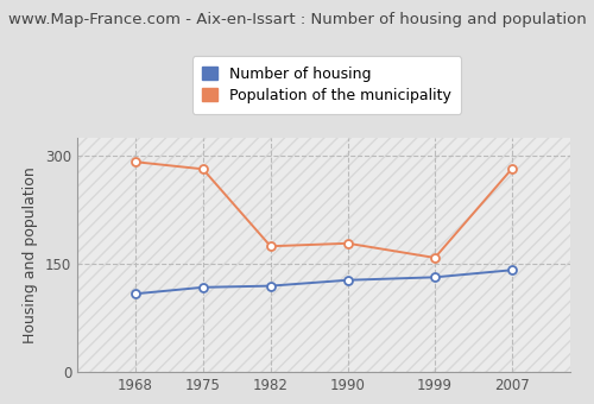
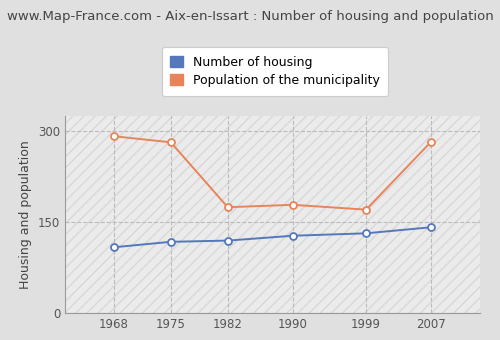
Population of the municipality/1999: 158 -> 170
